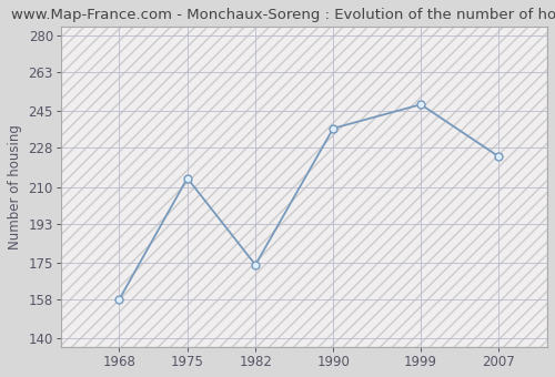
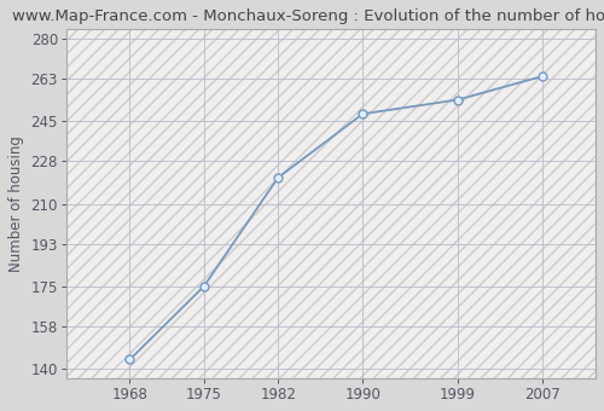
1968: 158 -> 144
1975: 214 -> 175
1982: 174 -> 221
1990: 237 -> 248
1999: 248 -> 254
2007: 224 -> 264
